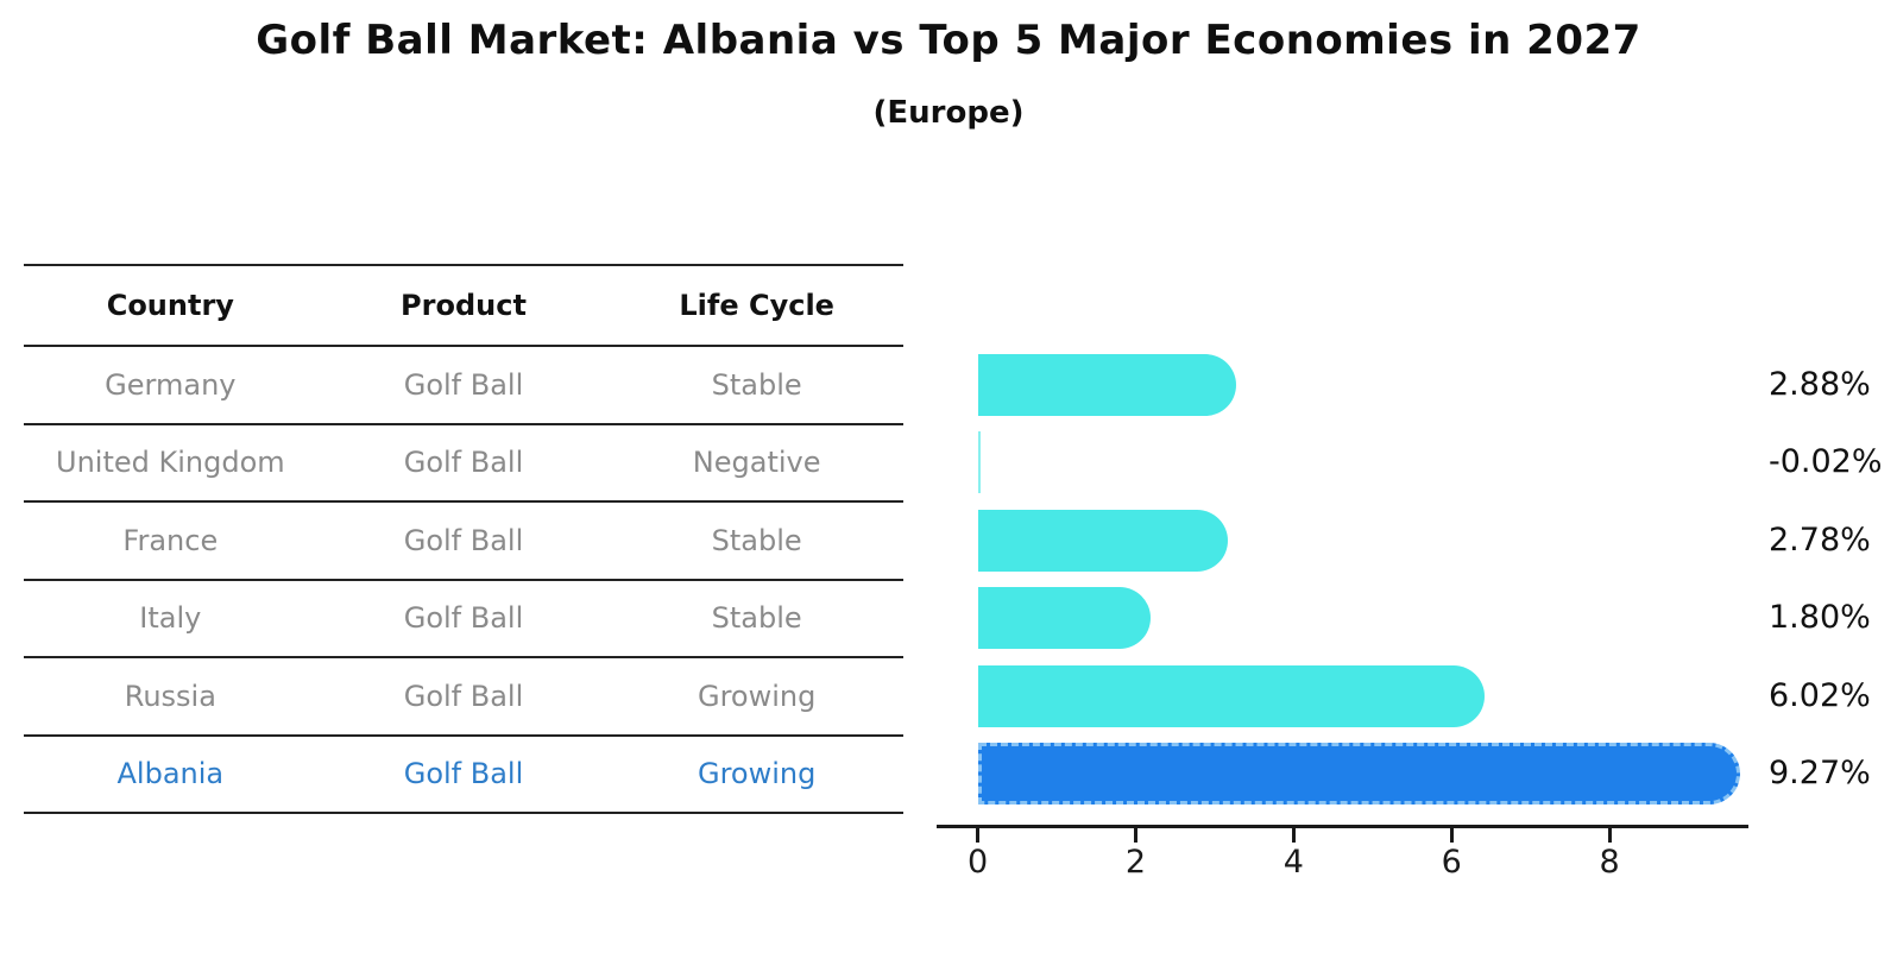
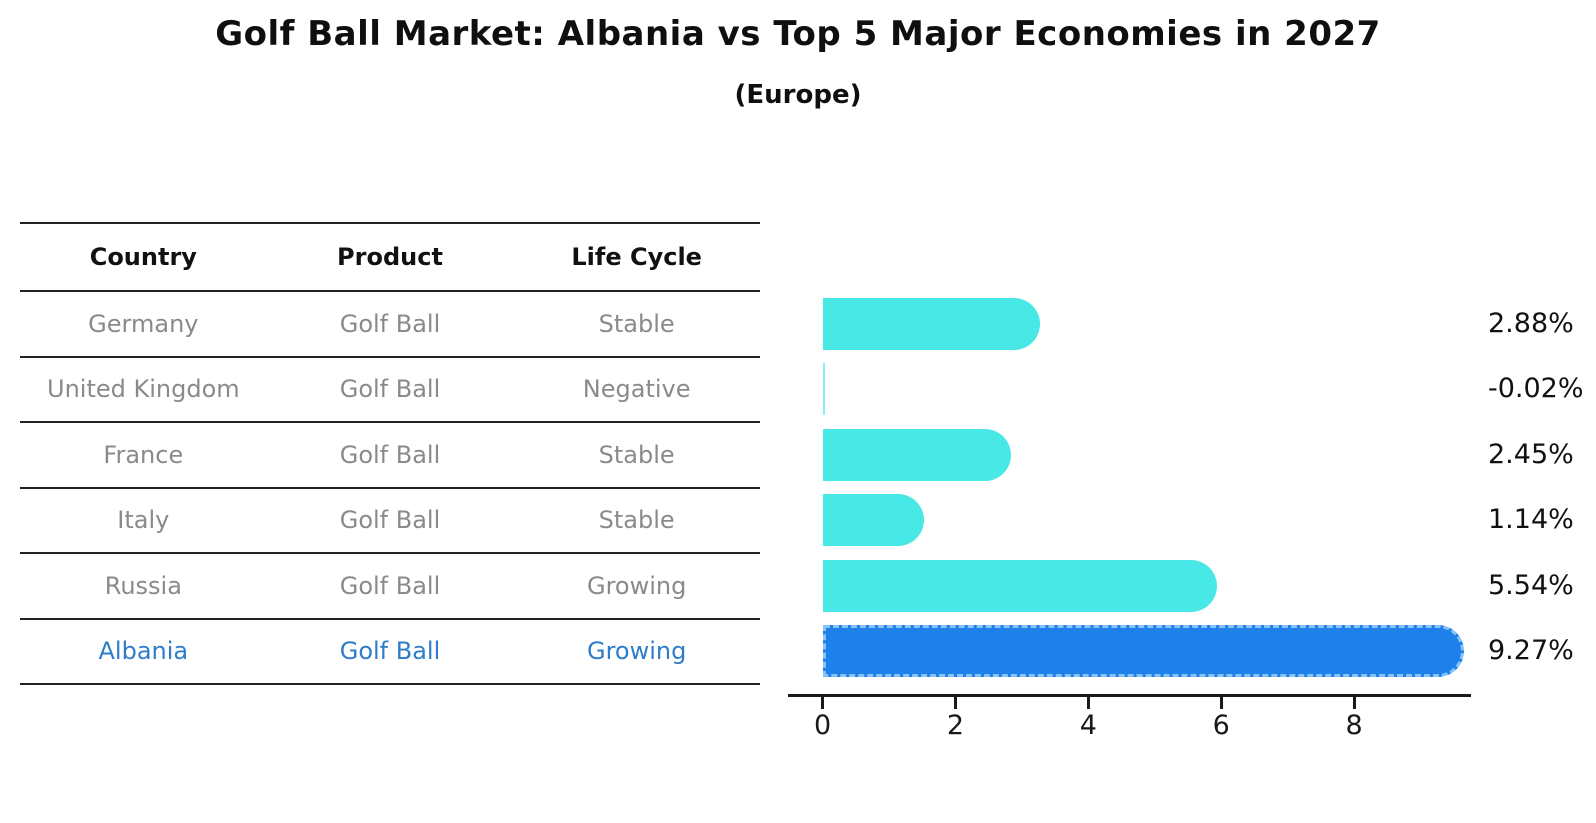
France: 2.78% -> 2.45%
Italy: 1.80% -> 1.14%
Russia: 6.02% -> 5.54%
